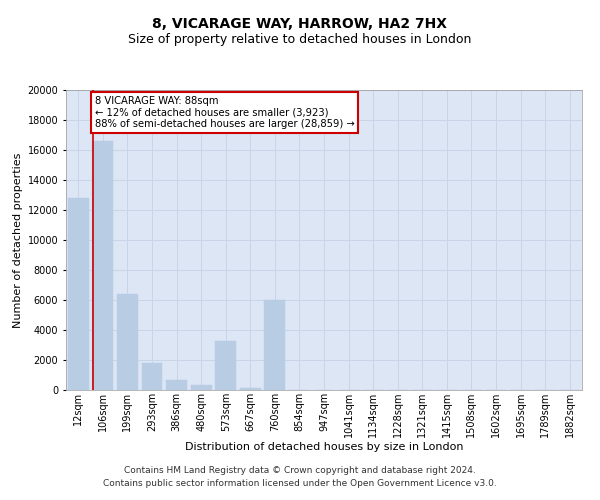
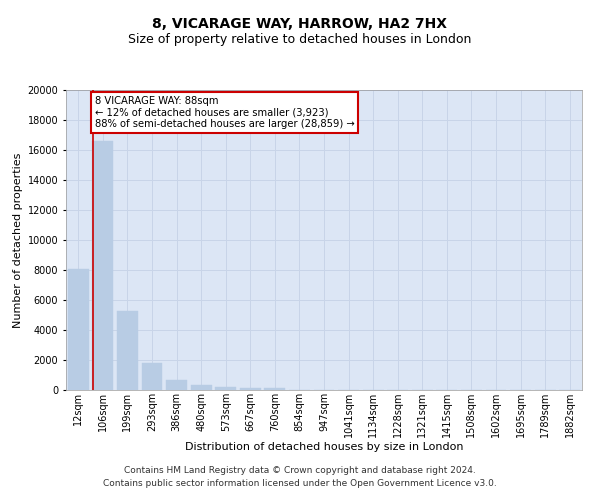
12sqm: 12800 -> 8100
199sqm: 6400 -> 5300
573sqm: 3300 -> 200
760sqm: 6000 -> 100
